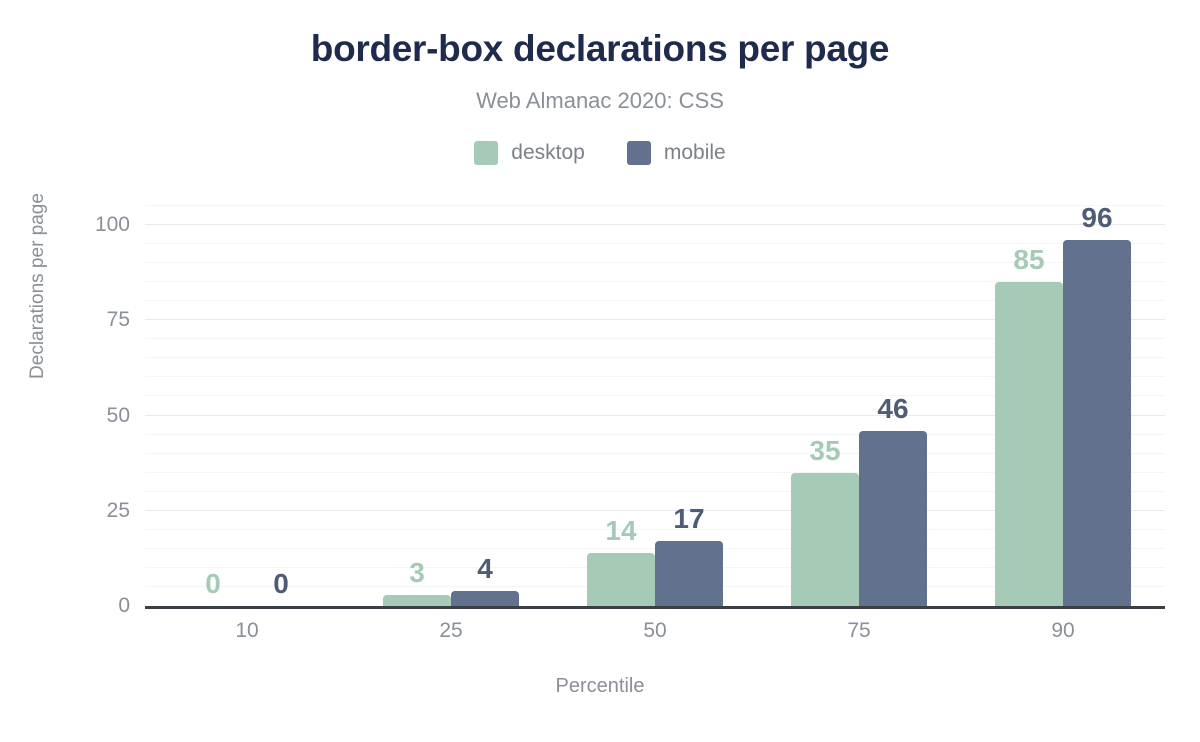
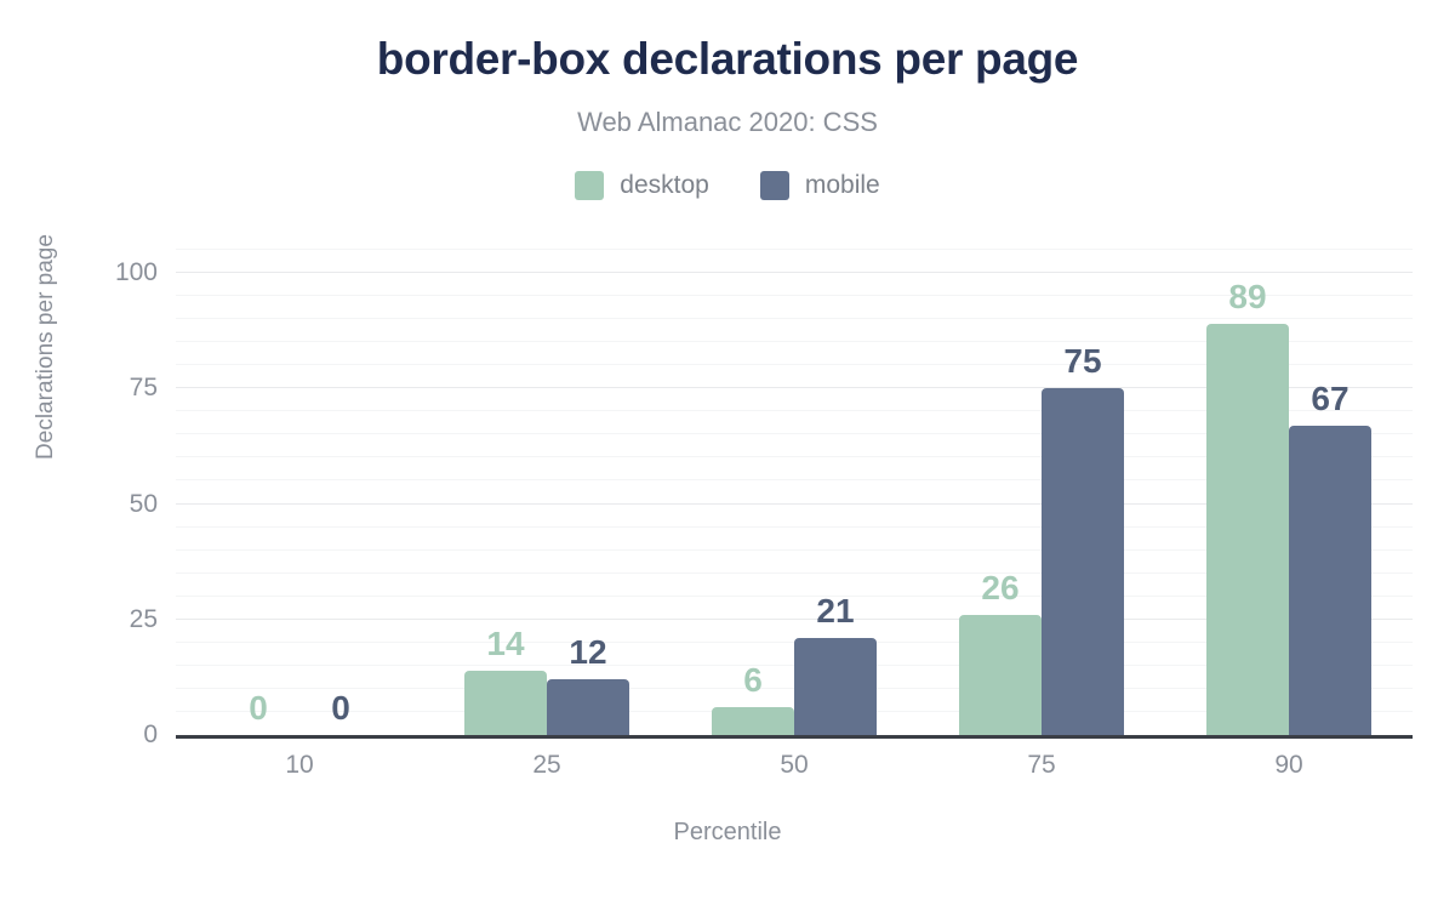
desktop/25: 3 -> 14
mobile/25: 4 -> 12
desktop/50: 14 -> 6
mobile/50: 17 -> 21
desktop/75: 35 -> 26
mobile/75: 46 -> 75
desktop/90: 85 -> 89
mobile/90: 96 -> 67
